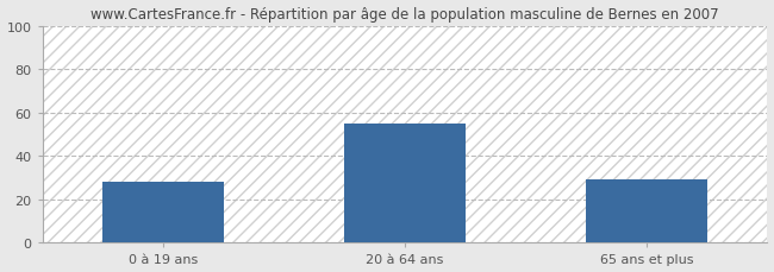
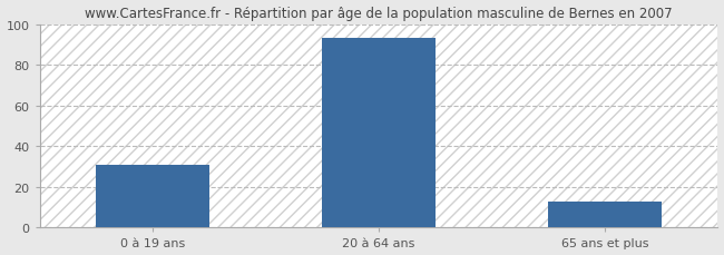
0 à 19 ans: 28 -> 31
20 à 64 ans: 55 -> 93
65 ans et plus: 29 -> 13
